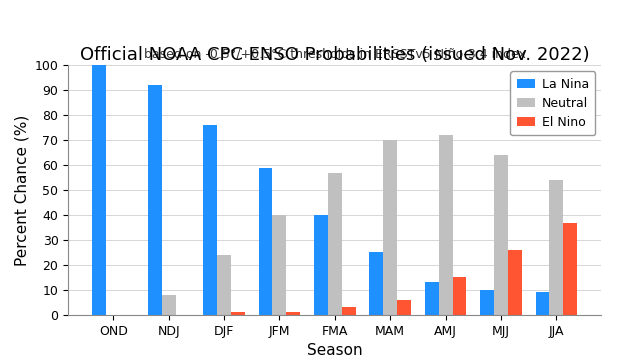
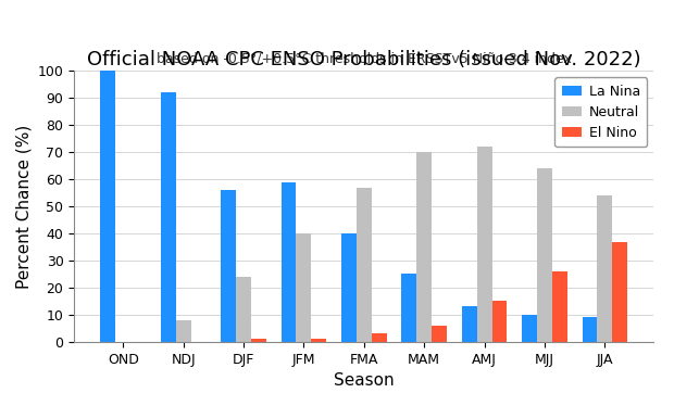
La Nina/DJF: 76 -> 56
